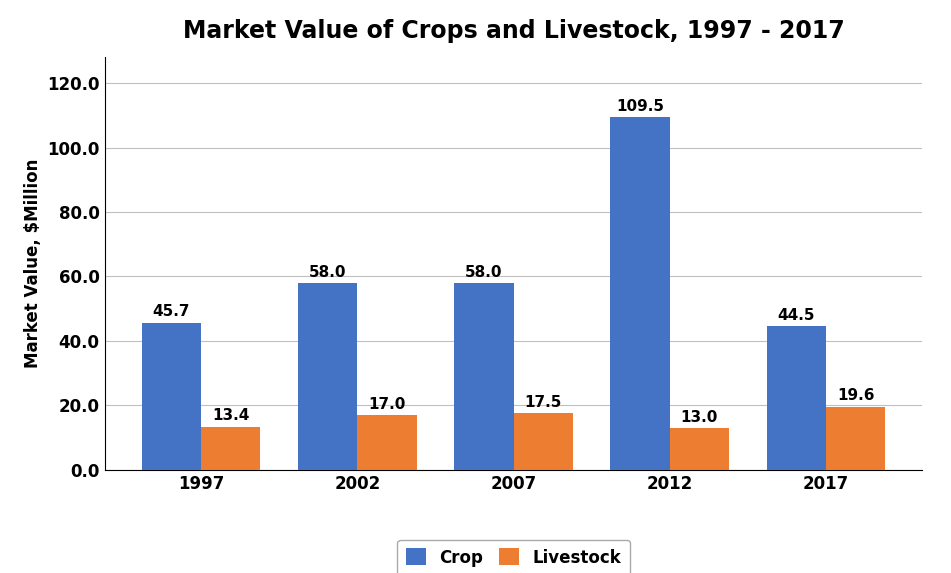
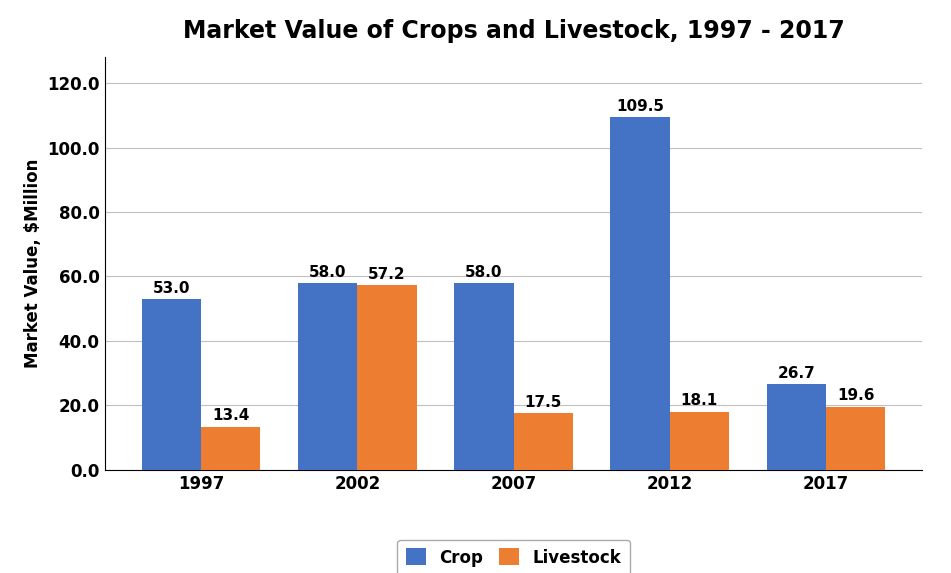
Crop/1997: 45.7 -> 53.0
Livestock/2002: 17.0 -> 57.2
Livestock/2012: 13.0 -> 18.1
Crop/2017: 44.5 -> 26.7
